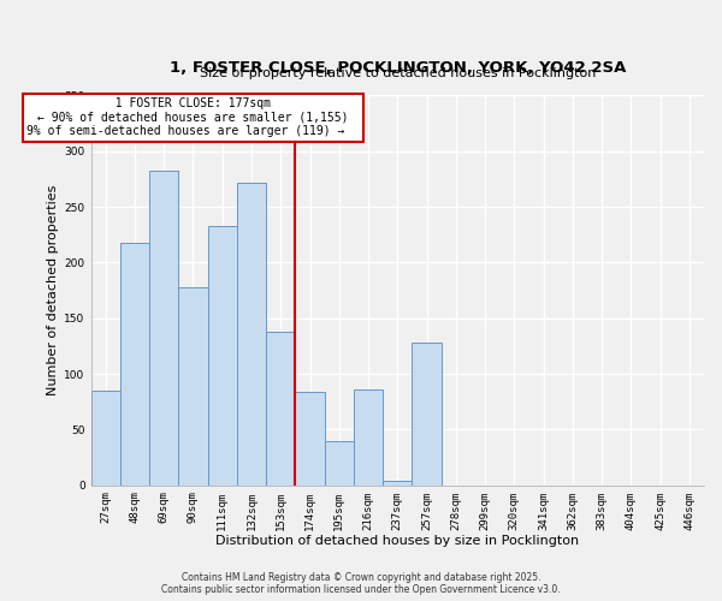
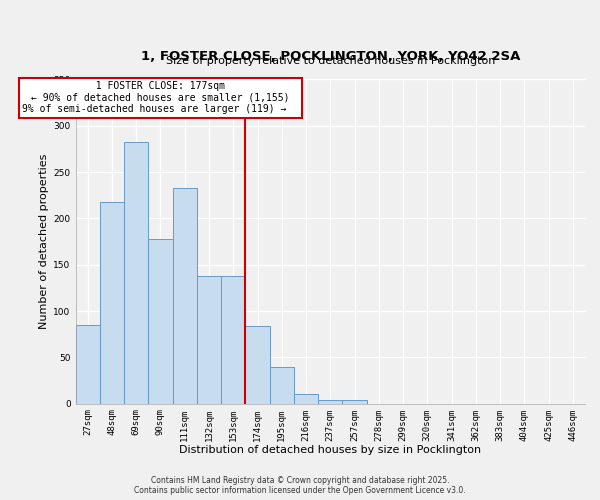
132sqm: 272 -> 138
216sqm: 86 -> 11
257sqm: 128 -> 4
